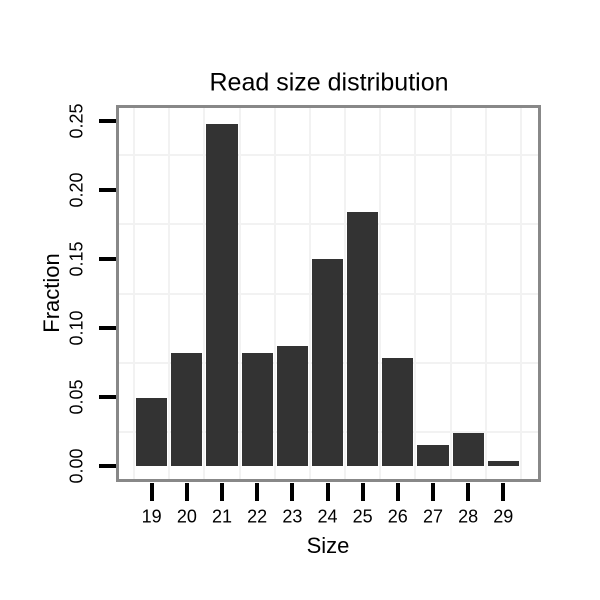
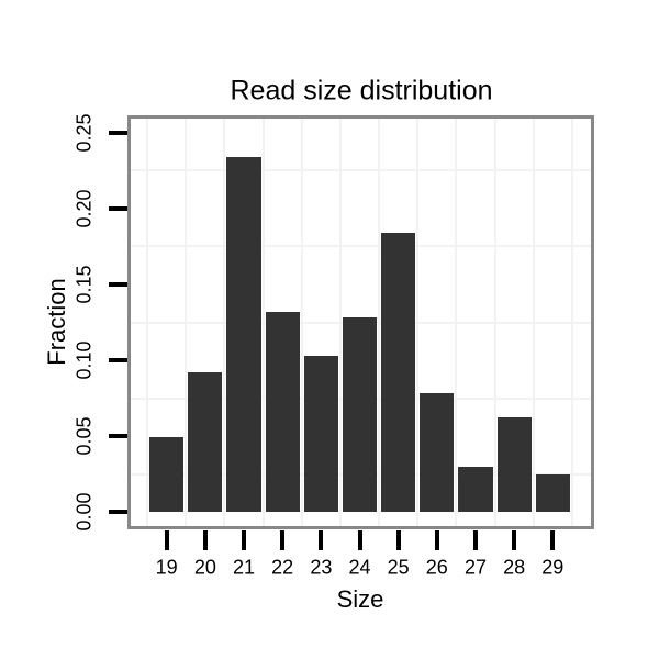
20: 0.082 -> 0.092
21: 0.248 -> 0.234
22: 0.082 -> 0.132
23: 0.087 -> 0.103
24: 0.150 -> 0.128
27: 0.015 -> 0.030
28: 0.024 -> 0.062
29: 0.004 -> 0.025
